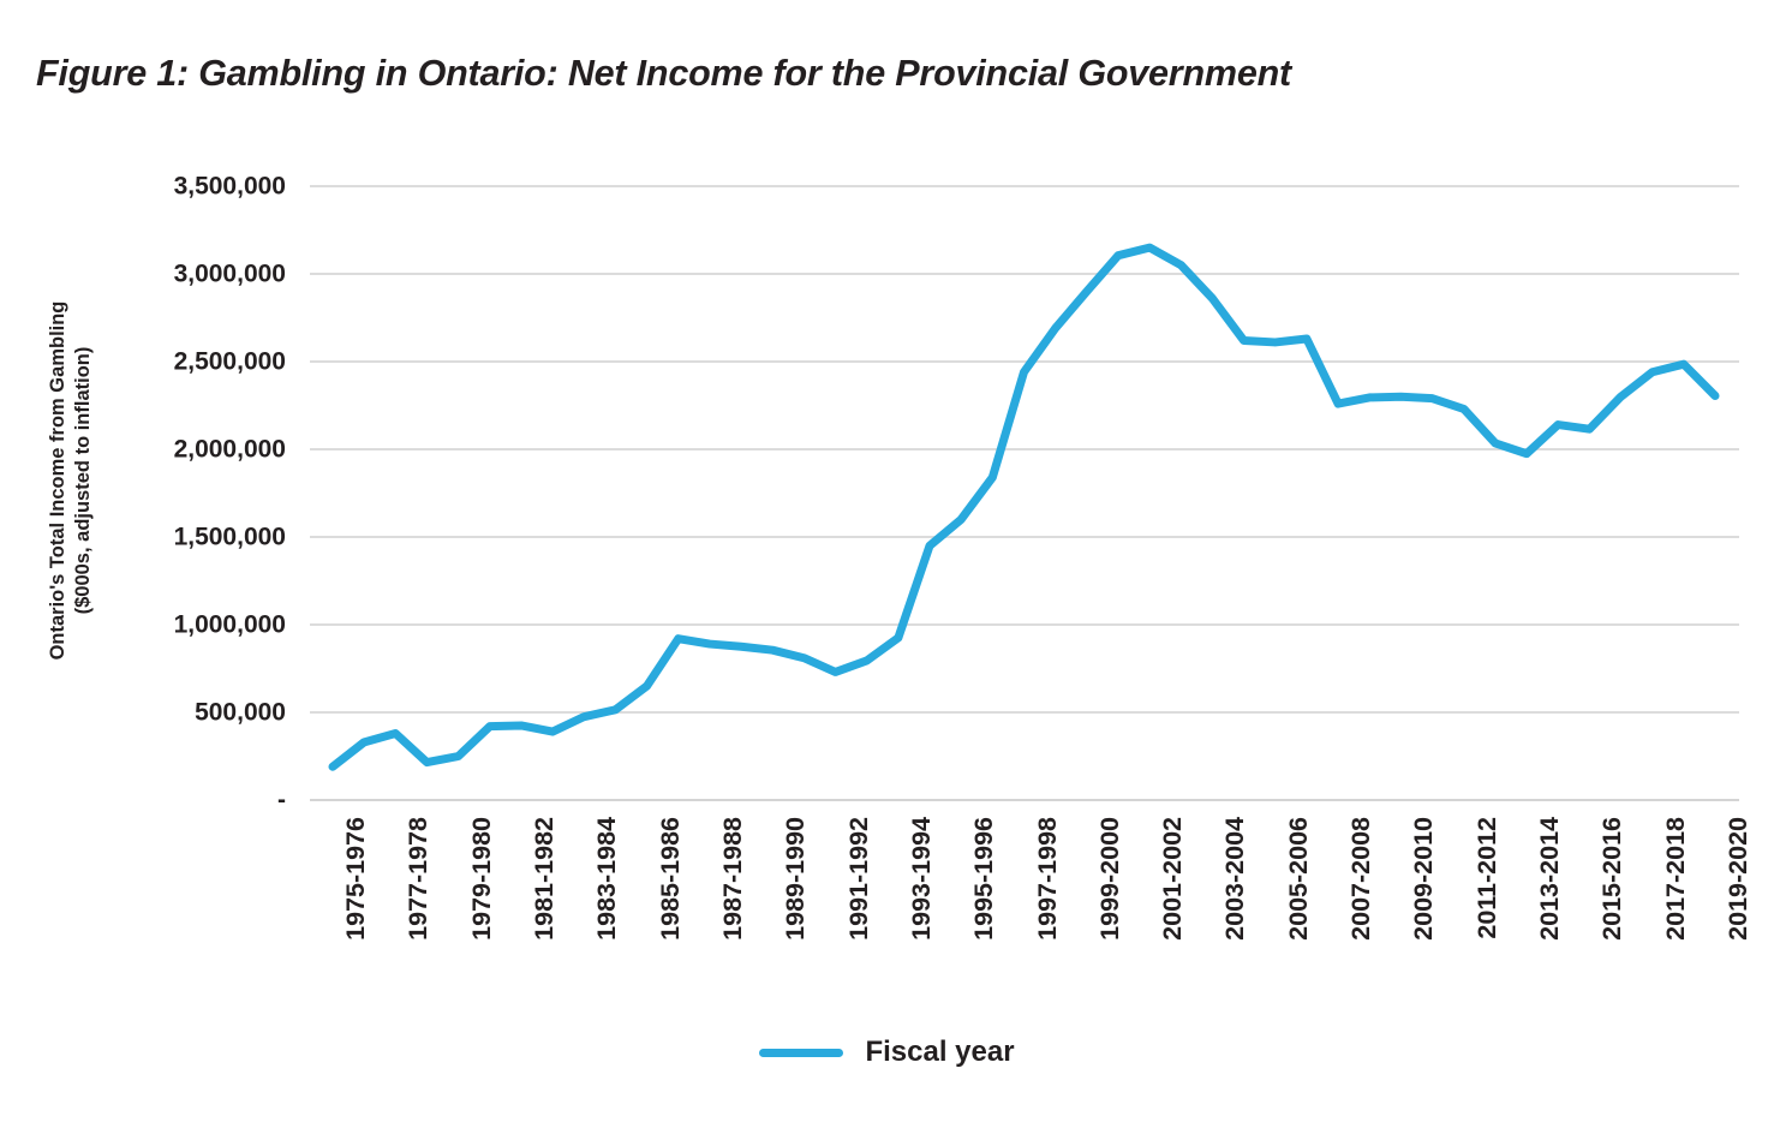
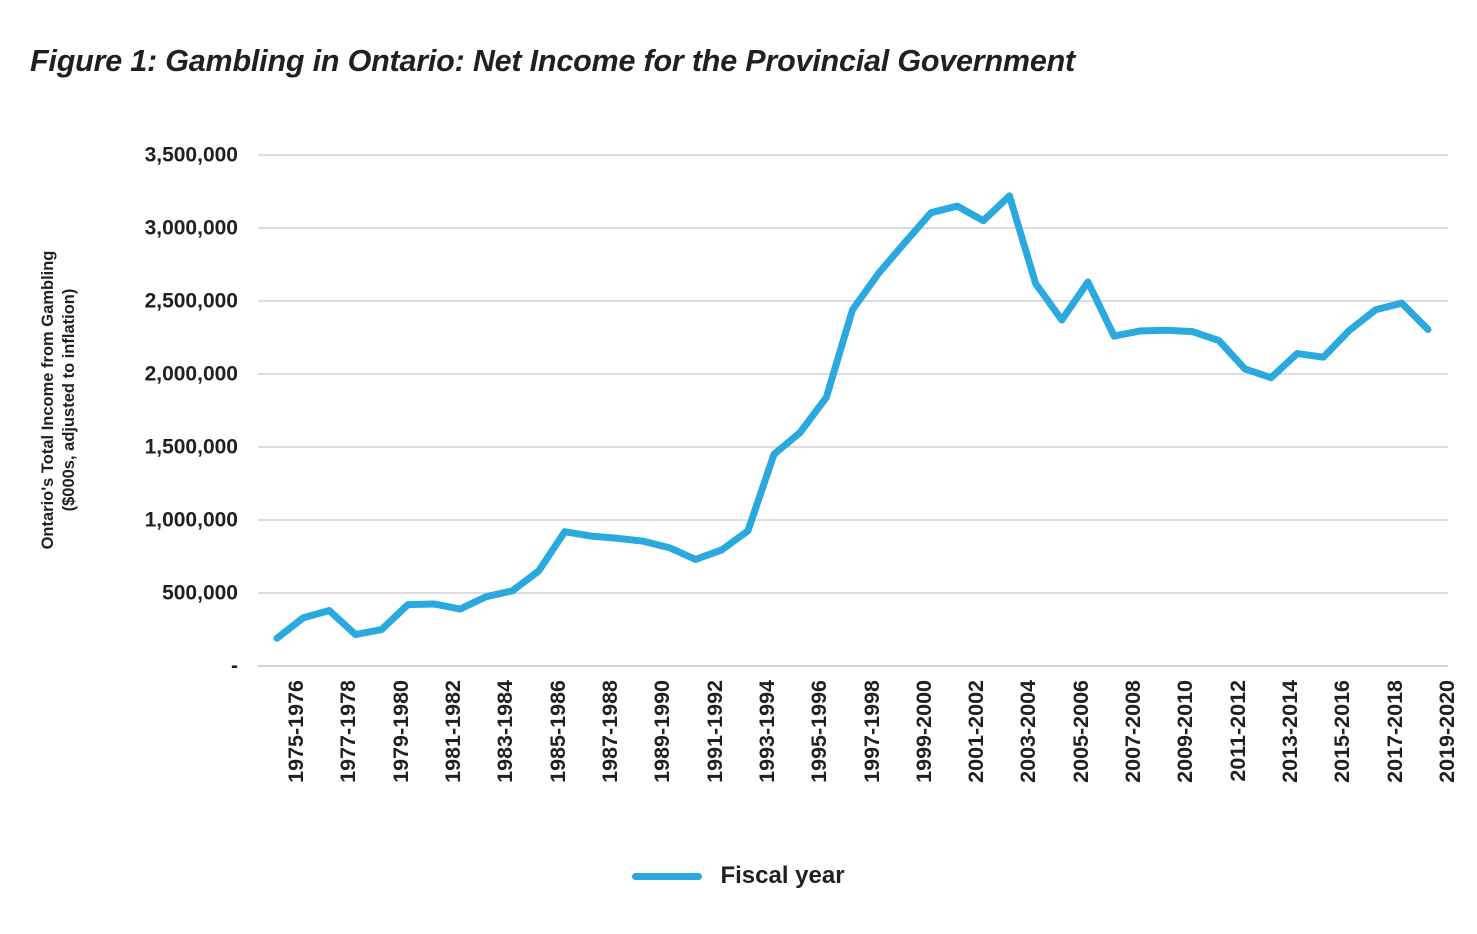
2003-2004: 2860000 -> 3220000
2005-2006: 2610000 -> 2370000
